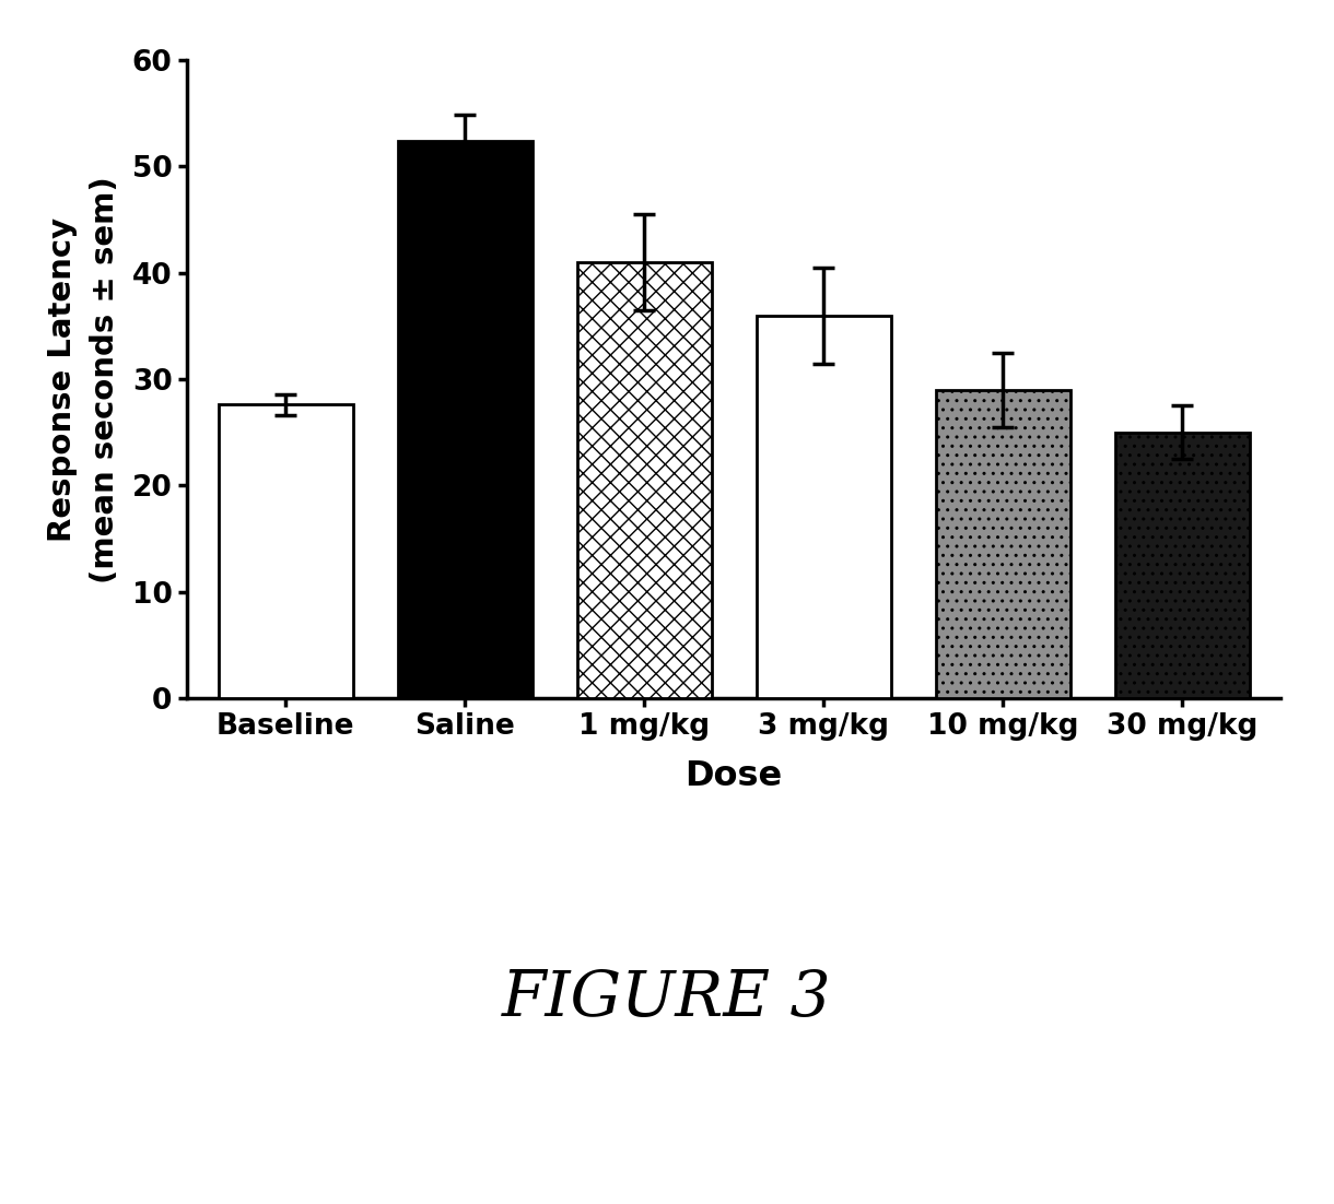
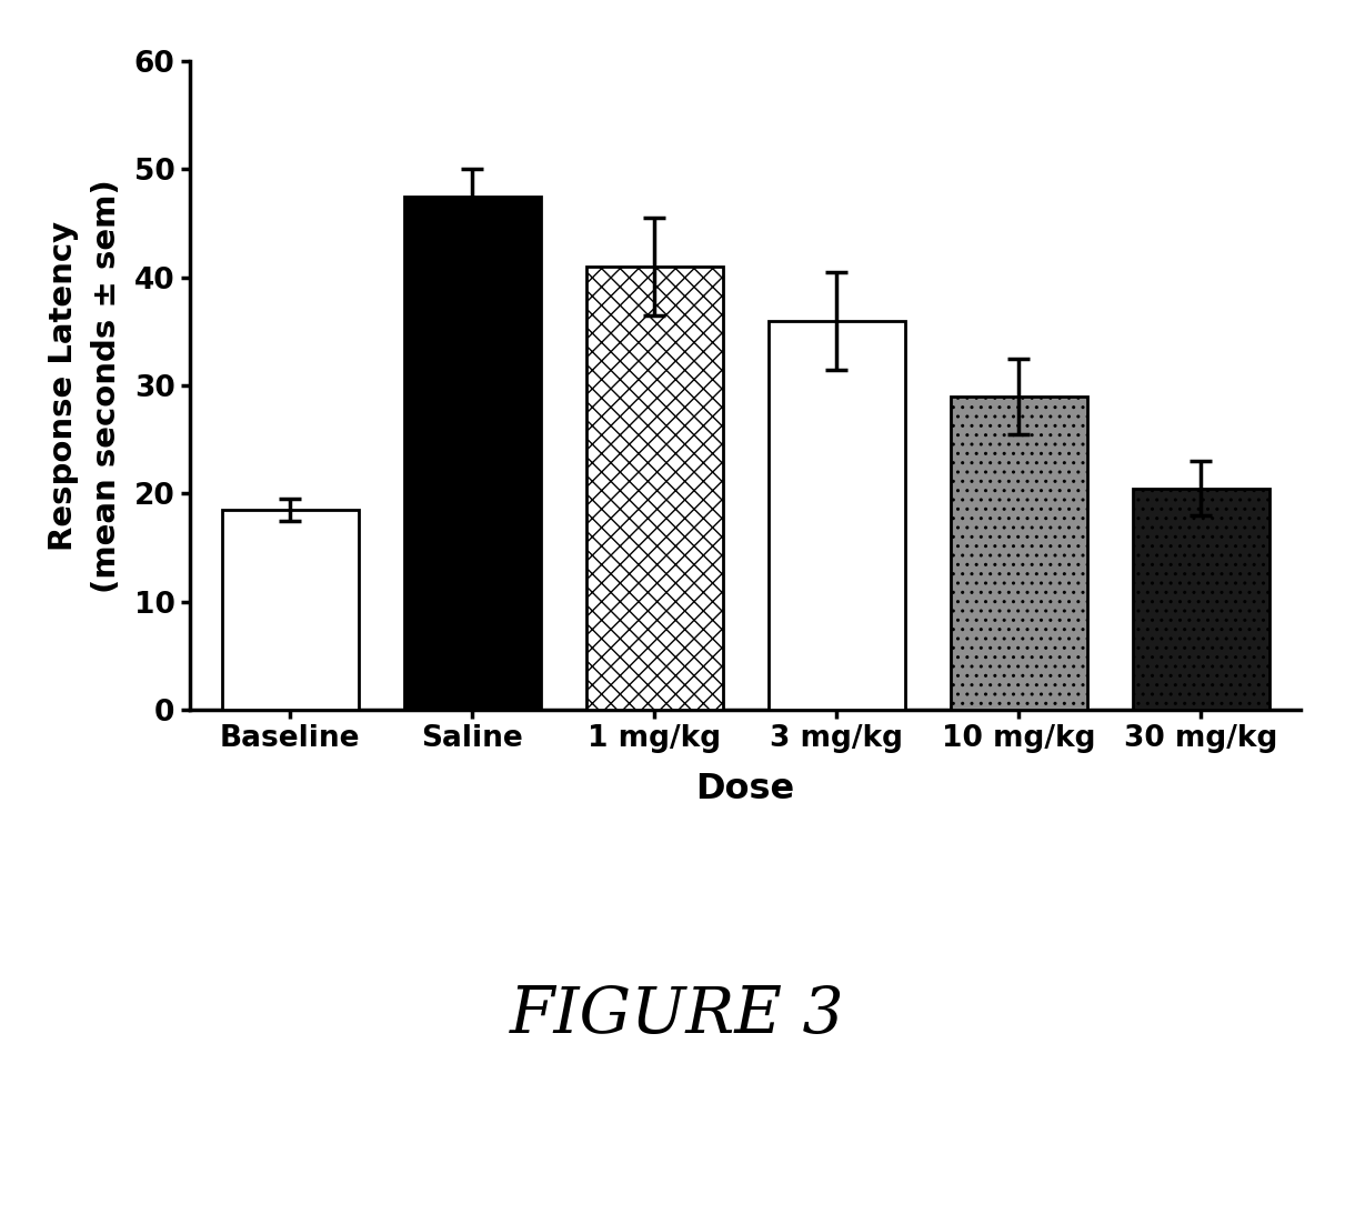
Baseline: 27.6 -> 18.5
Saline: 52.4 -> 47.5
30 mg/kg: 25.0 -> 20.5
